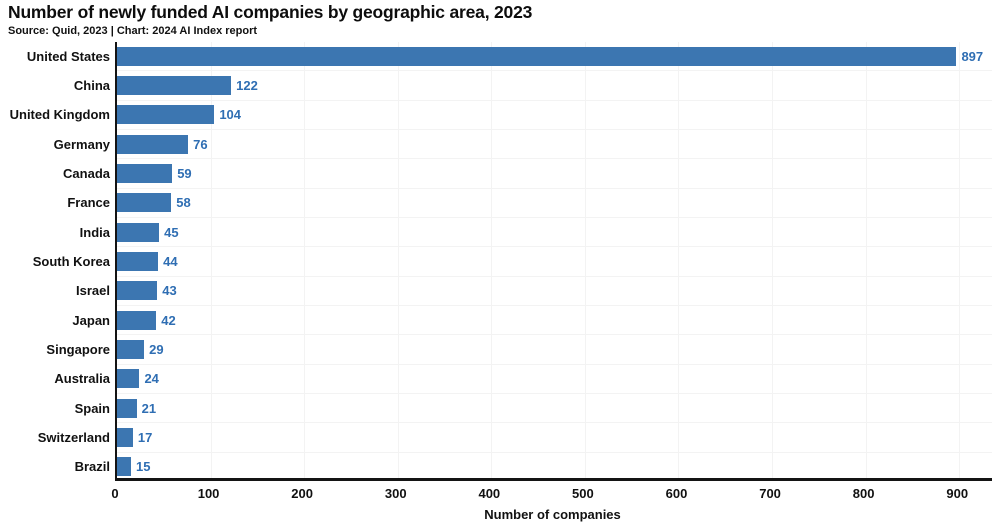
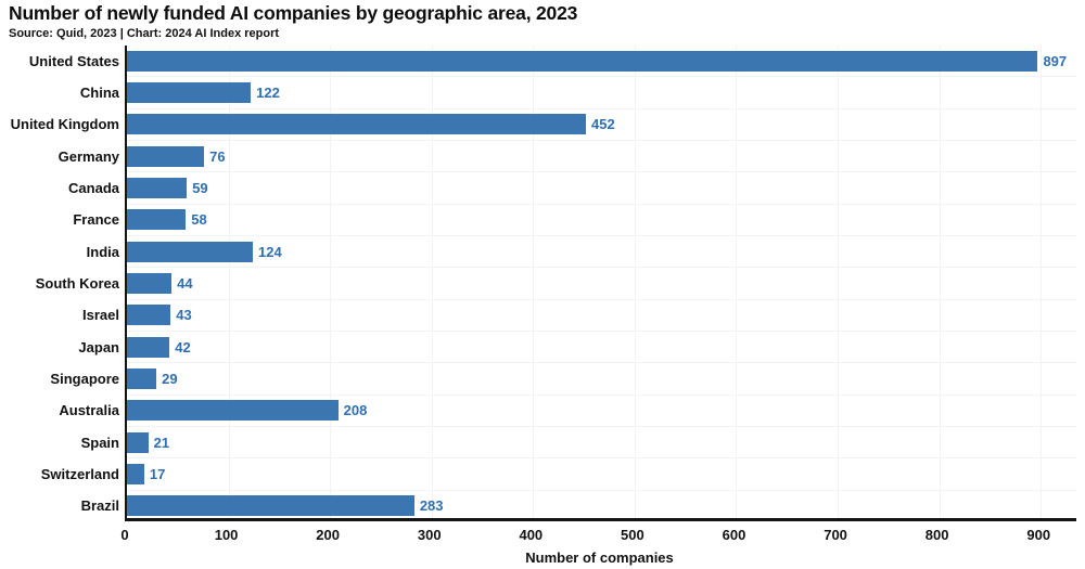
United Kingdom: 104 -> 452
India: 45 -> 124
Australia: 24 -> 208
Brazil: 15 -> 283
